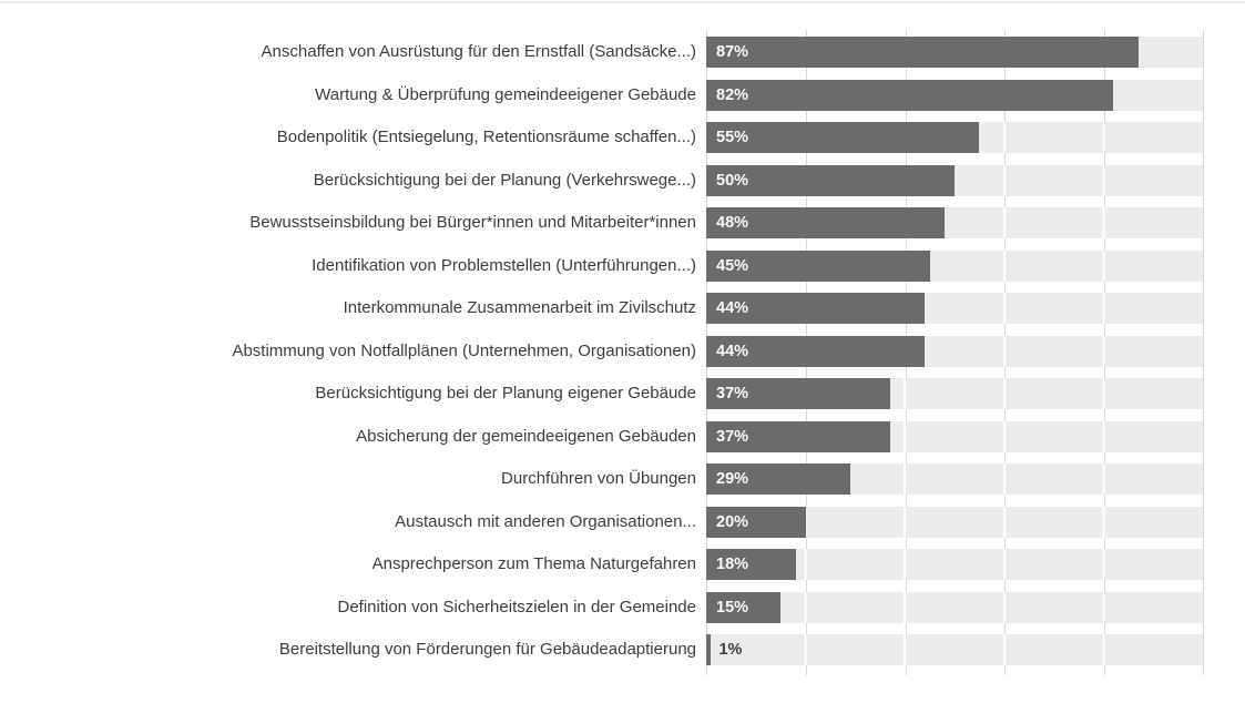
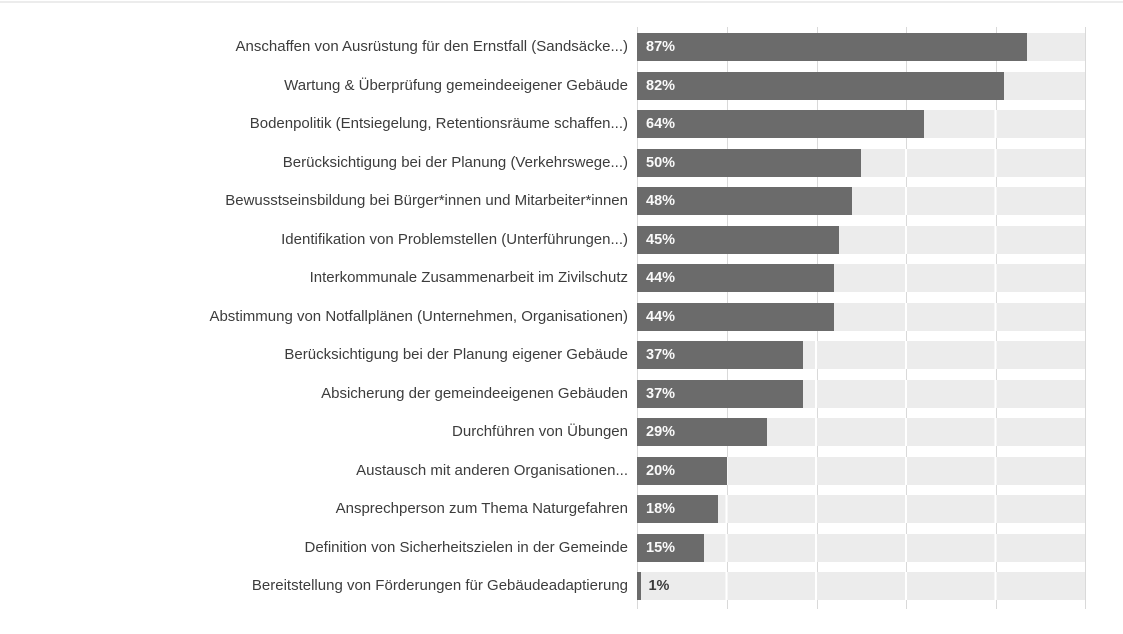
Bodenpolitik (Entsiegelung, Retentionsräume schaffen...): 55% -> 64%
